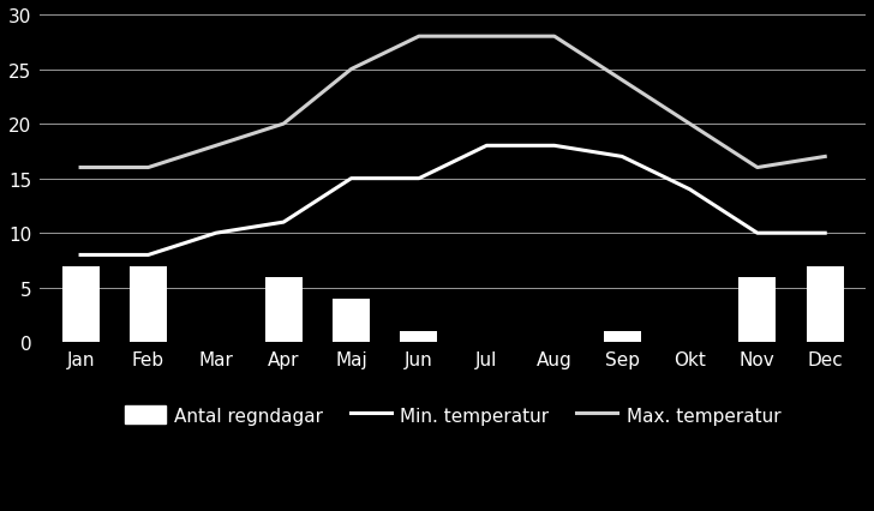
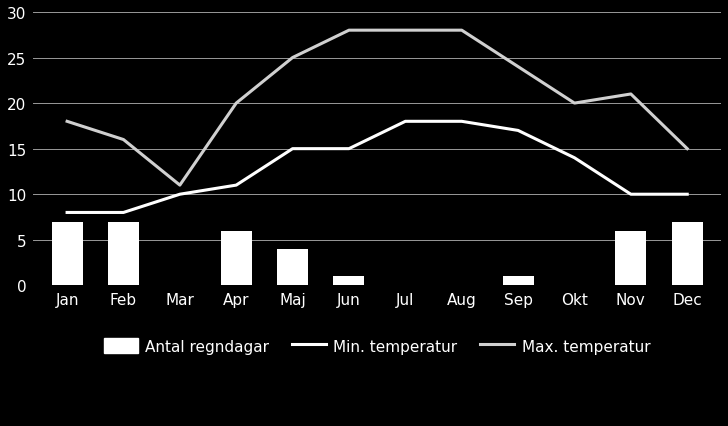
Max. temperatur/Jan: 16 -> 18
Max. temperatur/Mar: 18 -> 11
Max. temperatur/Nov: 16 -> 21
Max. temperatur/Dec: 17 -> 15
